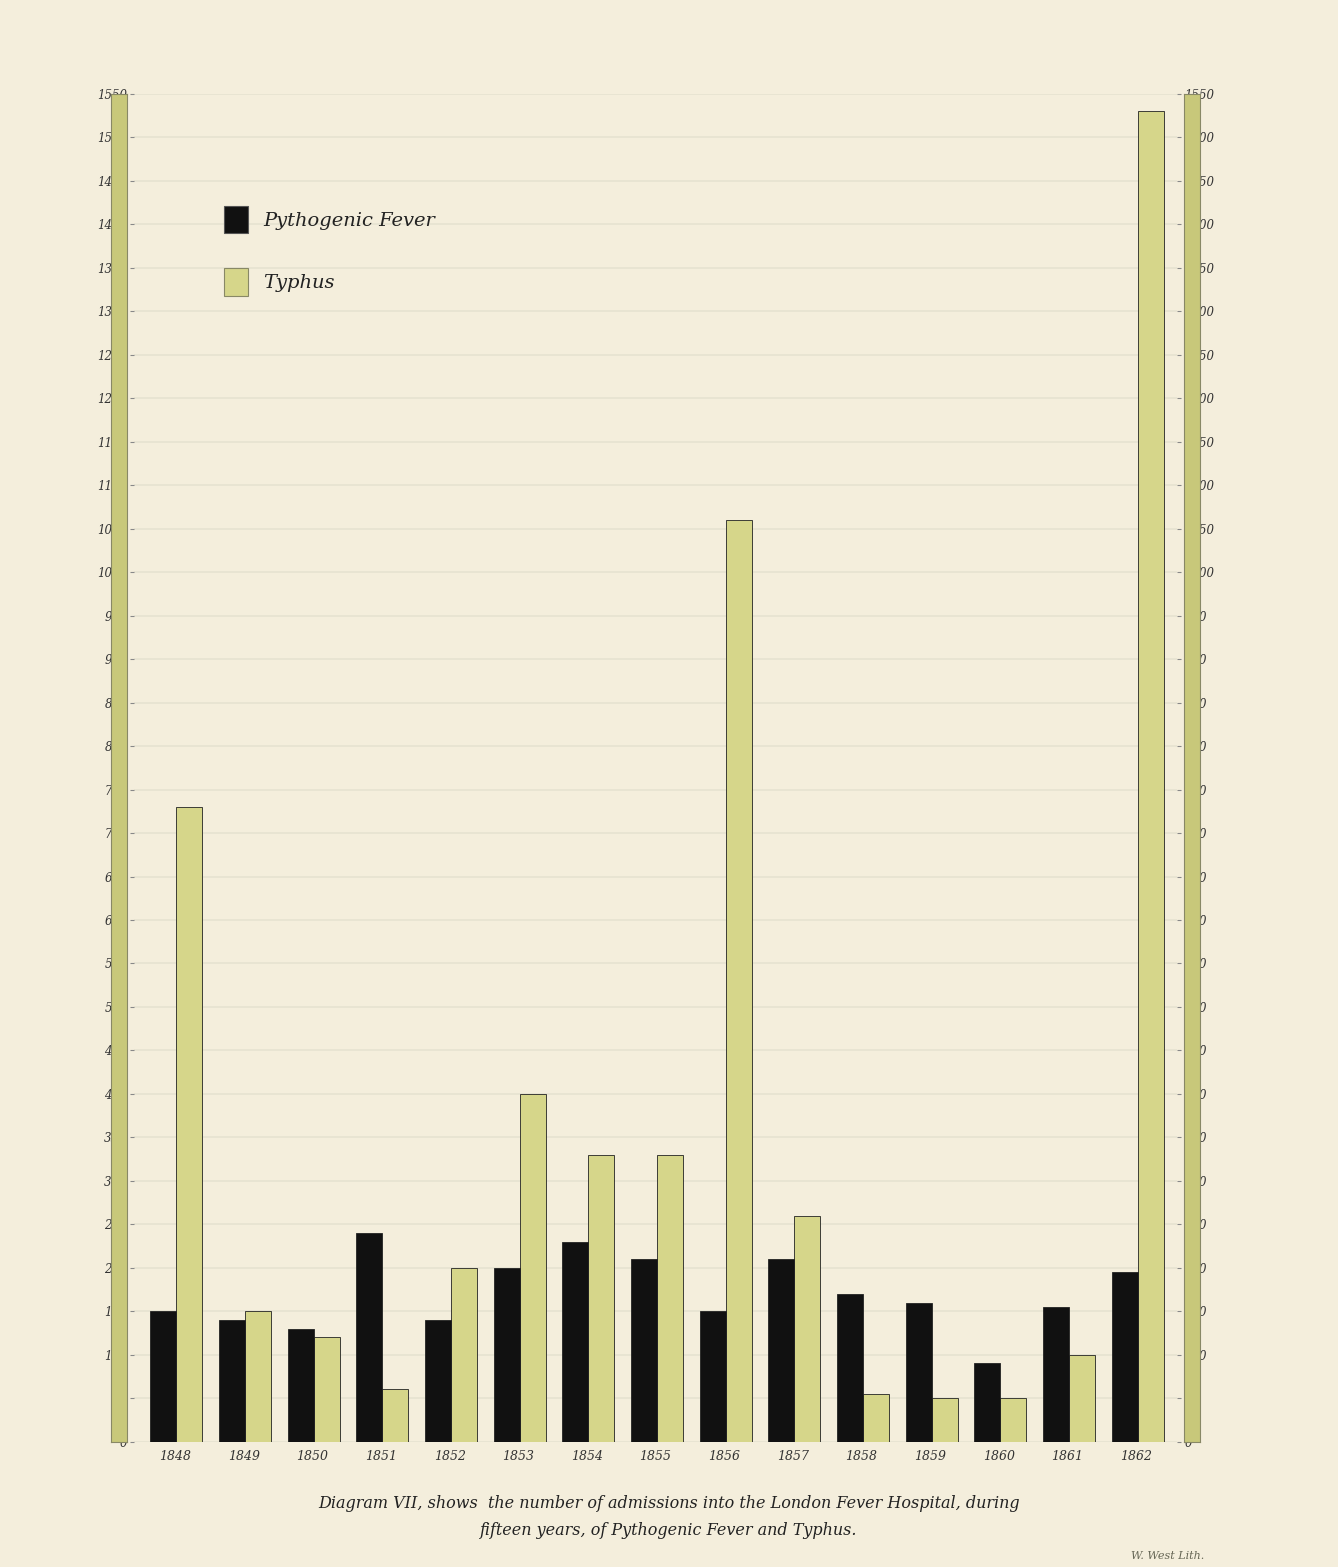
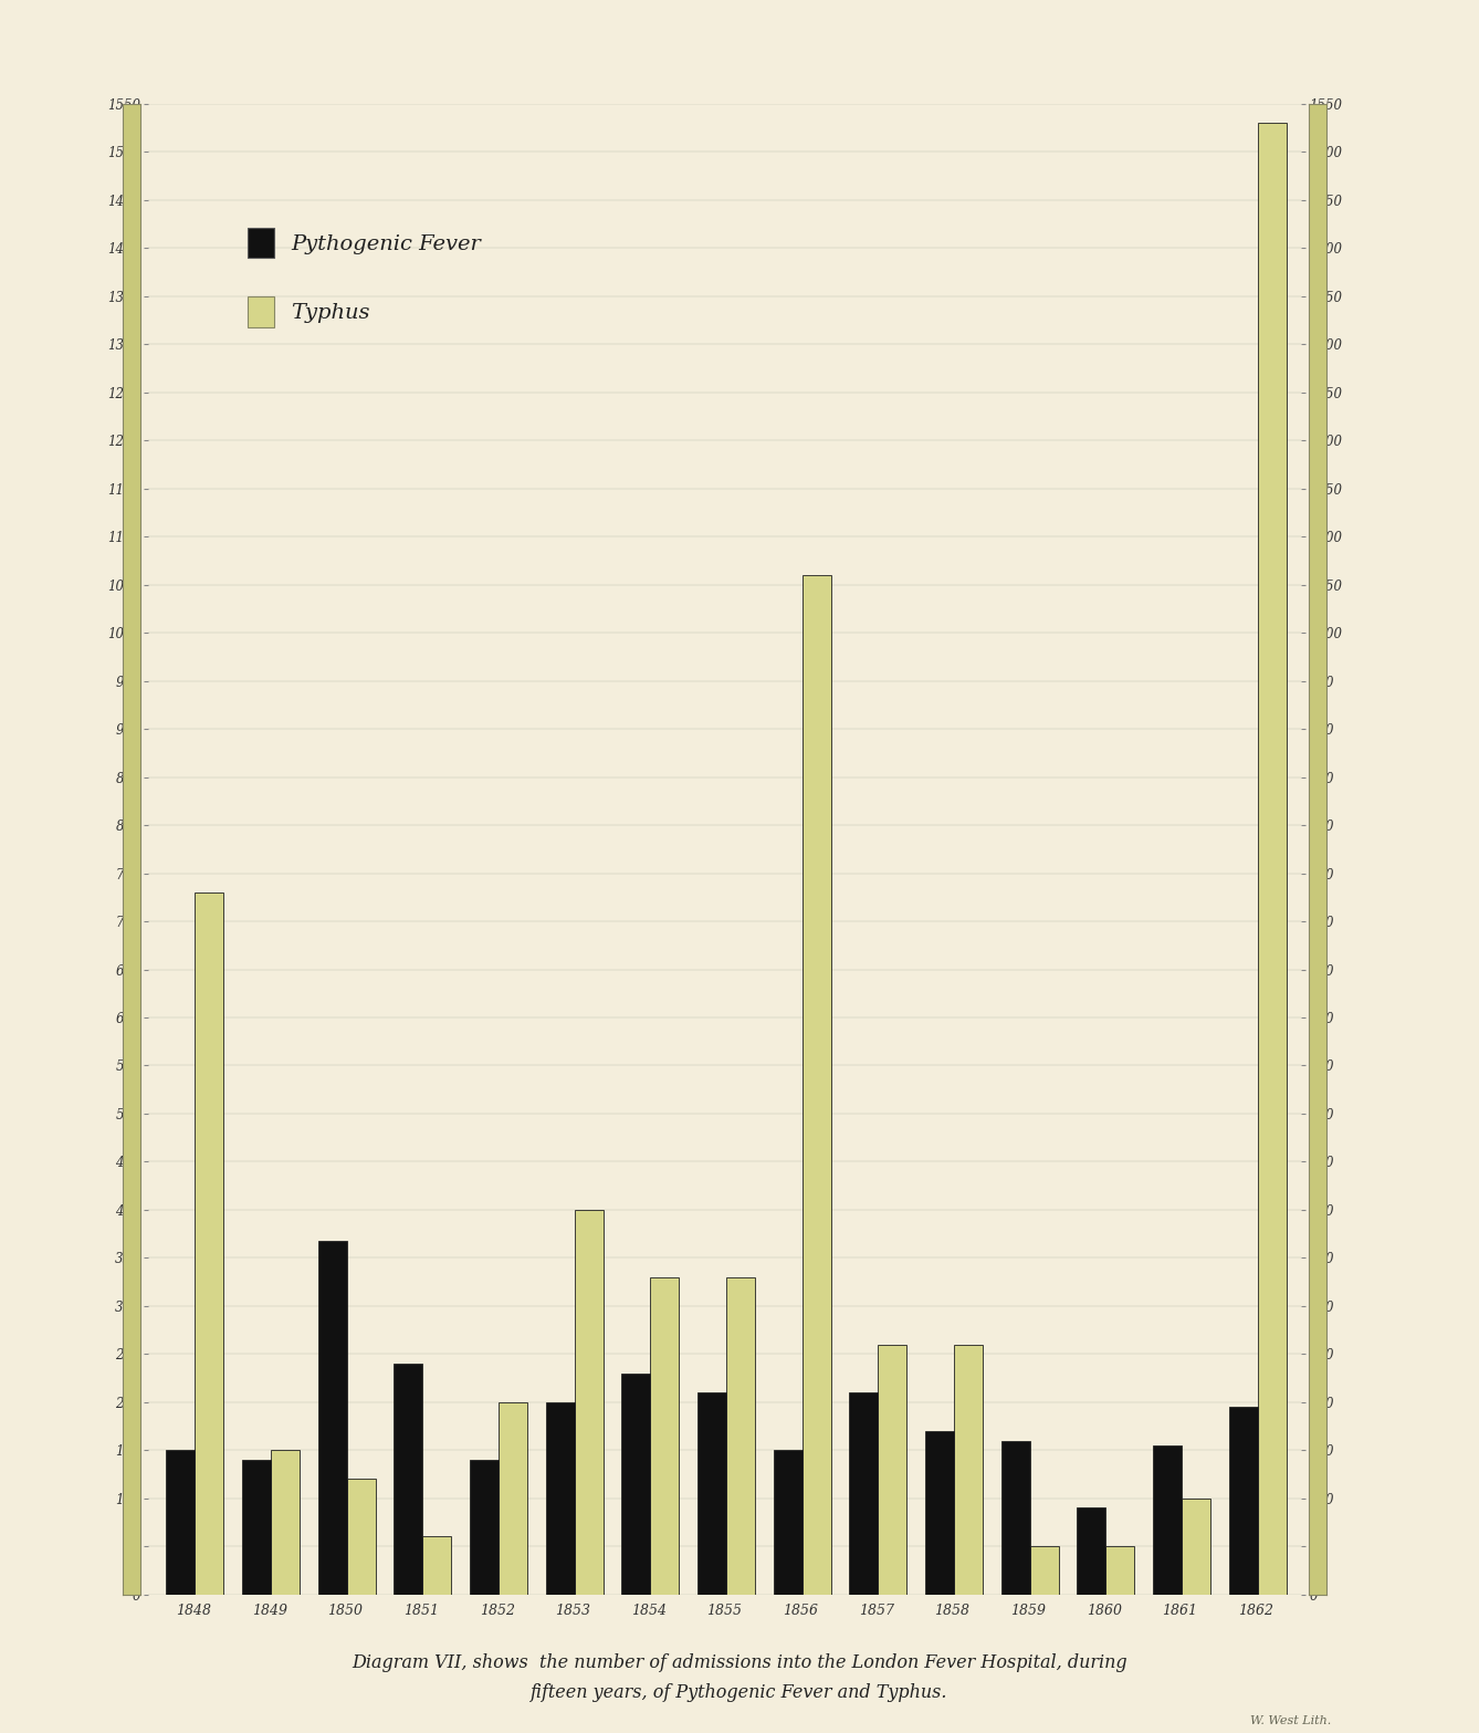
Pythogenic Fever/1850: 130 -> 368
Typhus/1858: 55 -> 260
